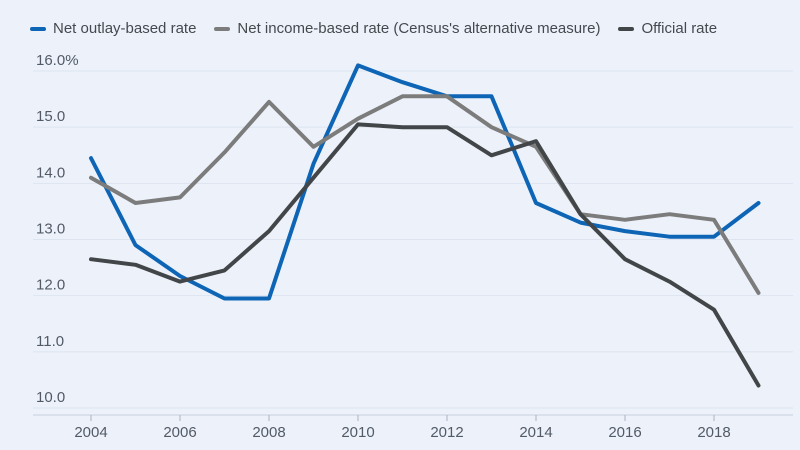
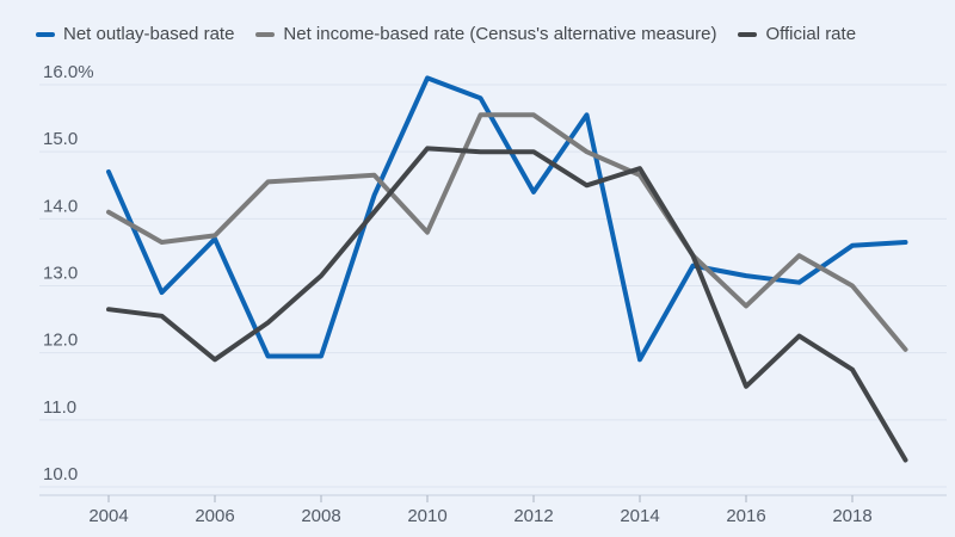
Net outlay-based rate/2004: 14.4% -> 14.7%
Net outlay-based rate/2006: 12.3% -> 13.7%
Official rate/2006: 12.2% -> 11.9%
Net income-based rate (Census's alternative measure)/2008: 15.4% -> 14.6%
Net income-based rate (Census's alternative measure)/2010: 15.2% -> 13.8%
Net outlay-based rate/2012: 15.6% -> 14.4%
Net outlay-based rate/2014: 13.7% -> 11.9%
Net income-based rate (Census's alternative measure)/2016: 13.3% -> 12.7%
Official rate/2016: 12.7% -> 11.5%
Net outlay-based rate/2018: 13.1% -> 13.6%
Net income-based rate (Census's alternative measure)/2018: 13.3% -> 13.0%
